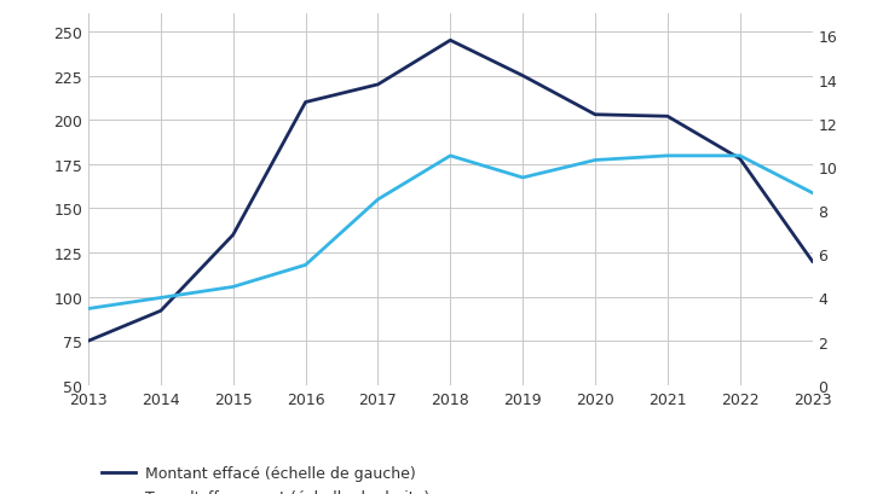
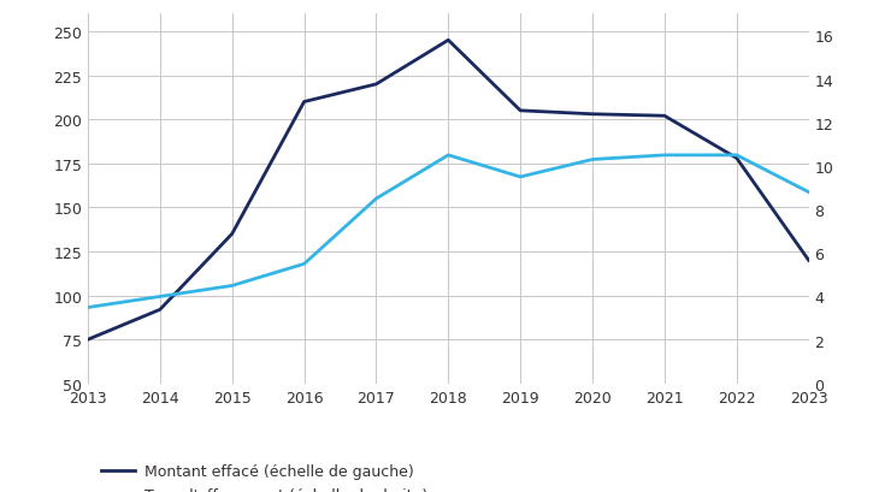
Montant effacé (échelle de gauche)/2019: 225 -> 205
